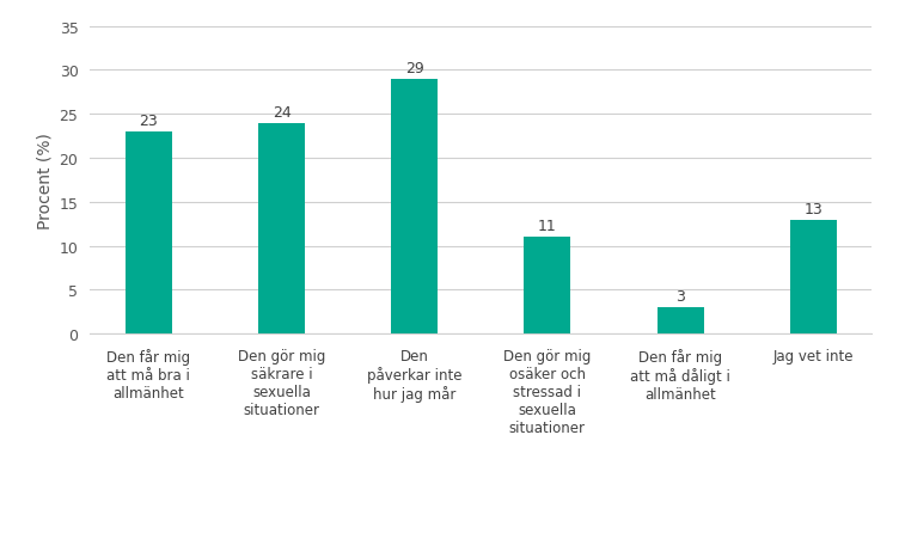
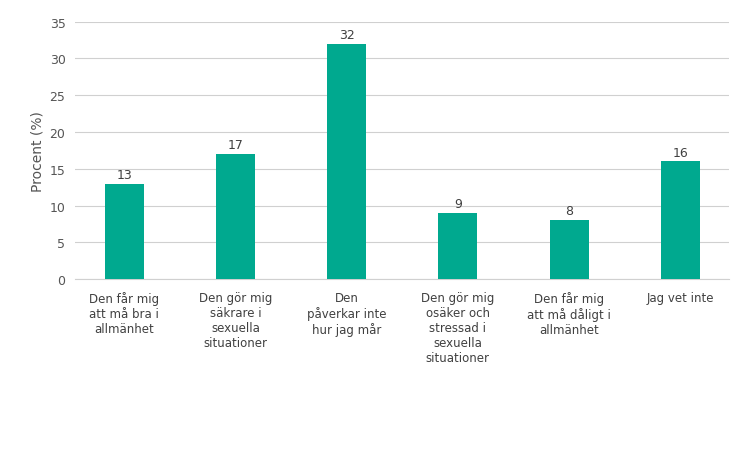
Den får mig att må bra i allmänhet: 23 -> 13
Den gör mig säkrare i sexuella situationer: 24 -> 17
Den påverkar inte hur jag mår: 29 -> 32
Den gör mig osäker och stressad i sexuella situationer: 11 -> 9
Den får mig att må dåligt i allmänhet: 3 -> 8
Jag vet inte: 13 -> 16
